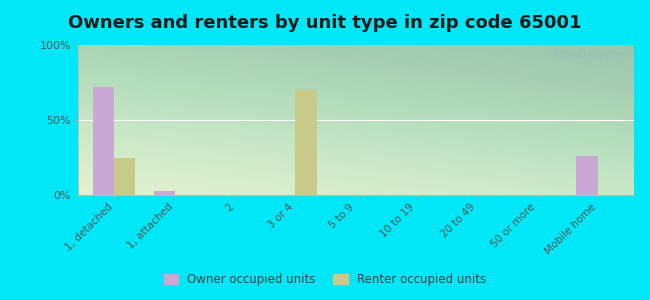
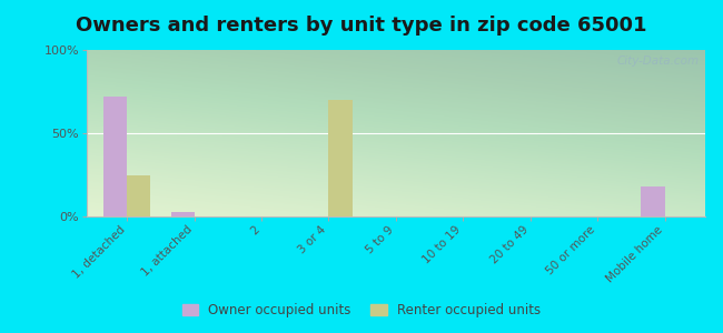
Owner occupied units/Mobile home: 26% -> 18%
